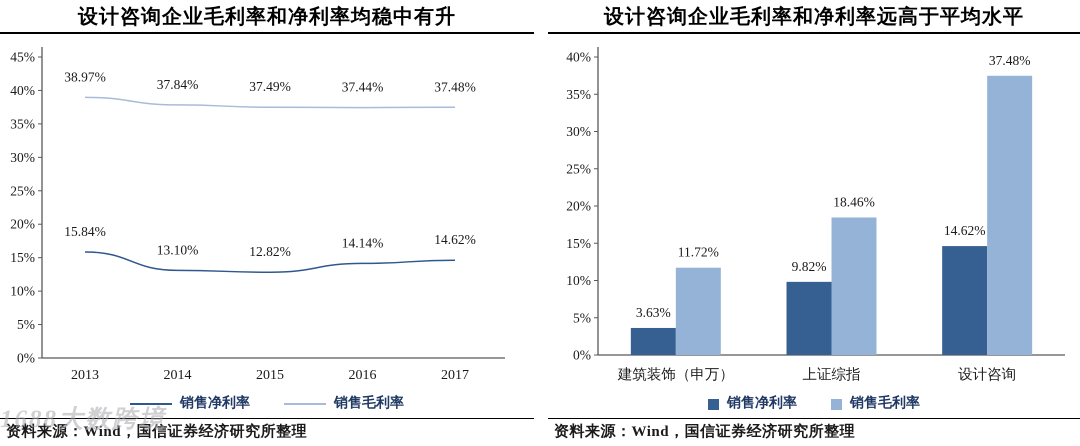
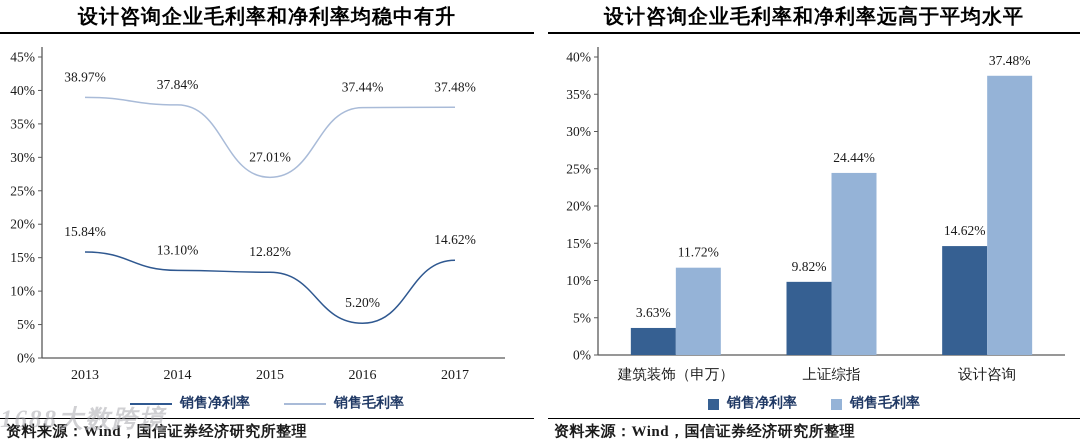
设计咨询企业毛利率和净利率均稳中有升/销售毛利率/2015: 37.49% -> 27.01%
设计咨询企业毛利率和净利率均稳中有升/销售净利率/2016: 14.14% -> 5.20%
设计咨询企业毛利率和净利率远高于平均水平/销售毛利率/上证综指: 18.46% -> 24.44%
